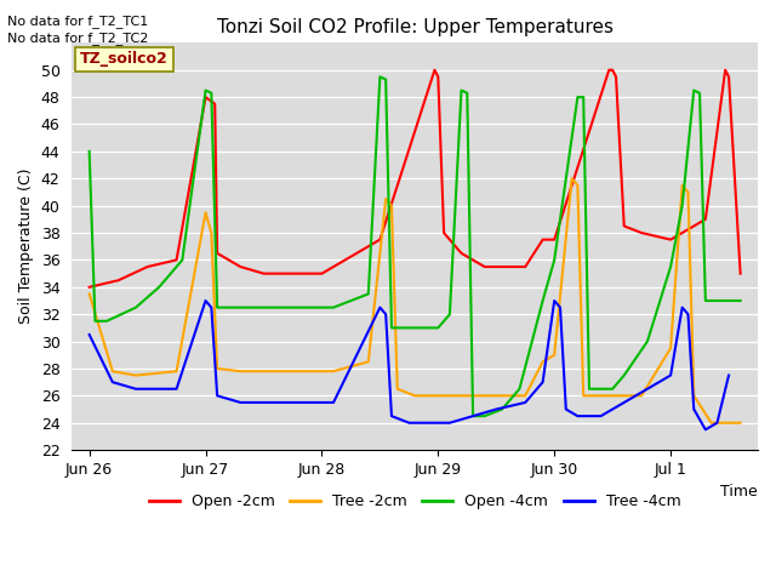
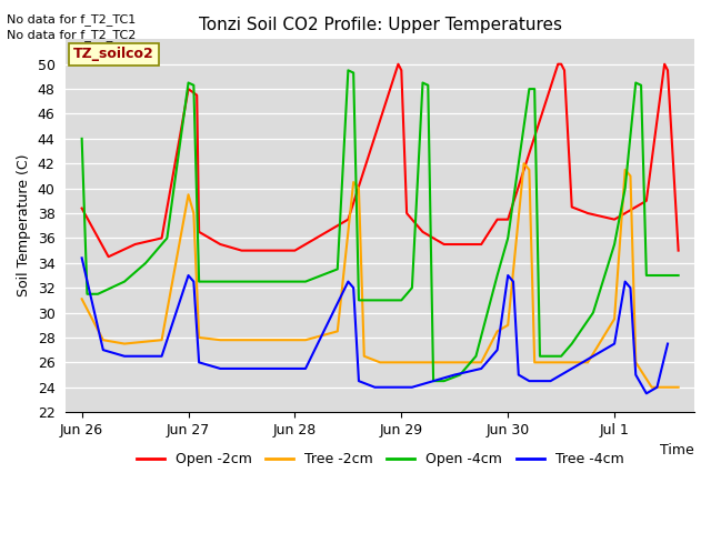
Open -2cm/Jun 26: 34.0 -> 38.4
Tree -2cm/Jun 26: 33.5 -> 31.1
Tree -4cm/Jun 26: 30.5 -> 34.4
